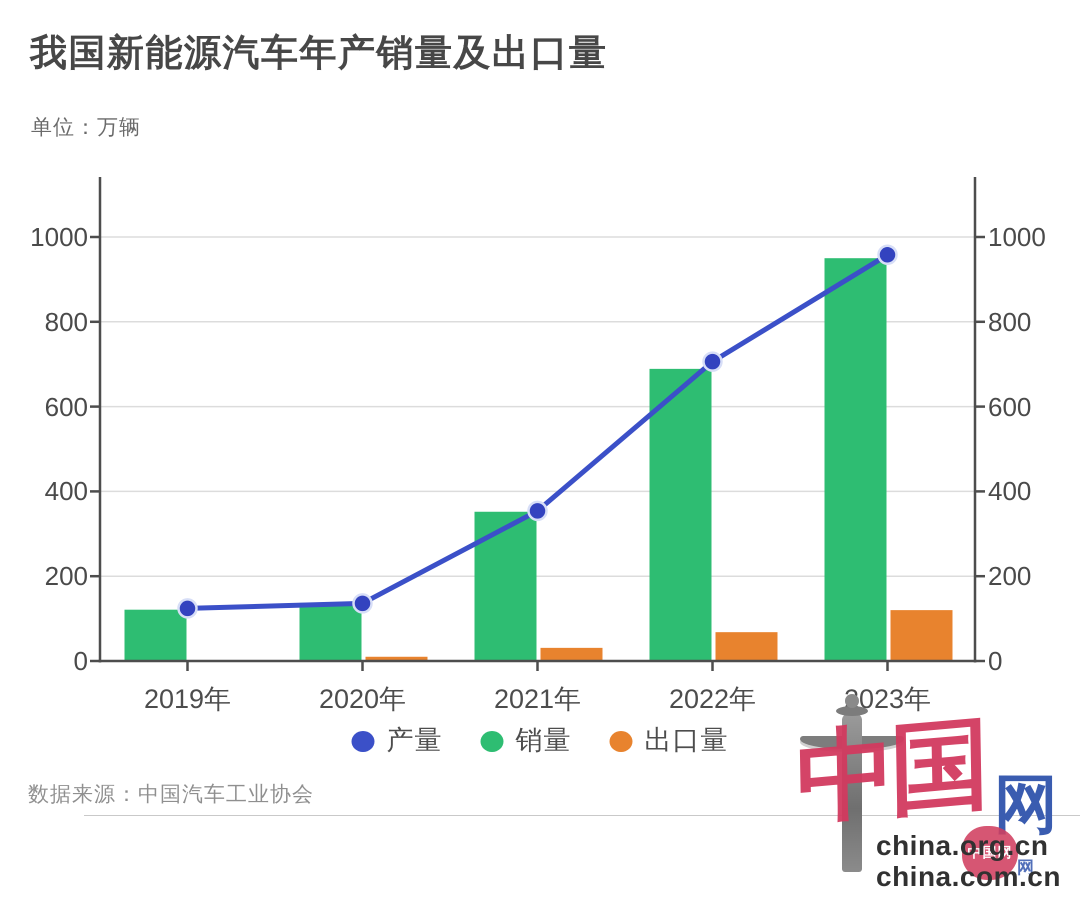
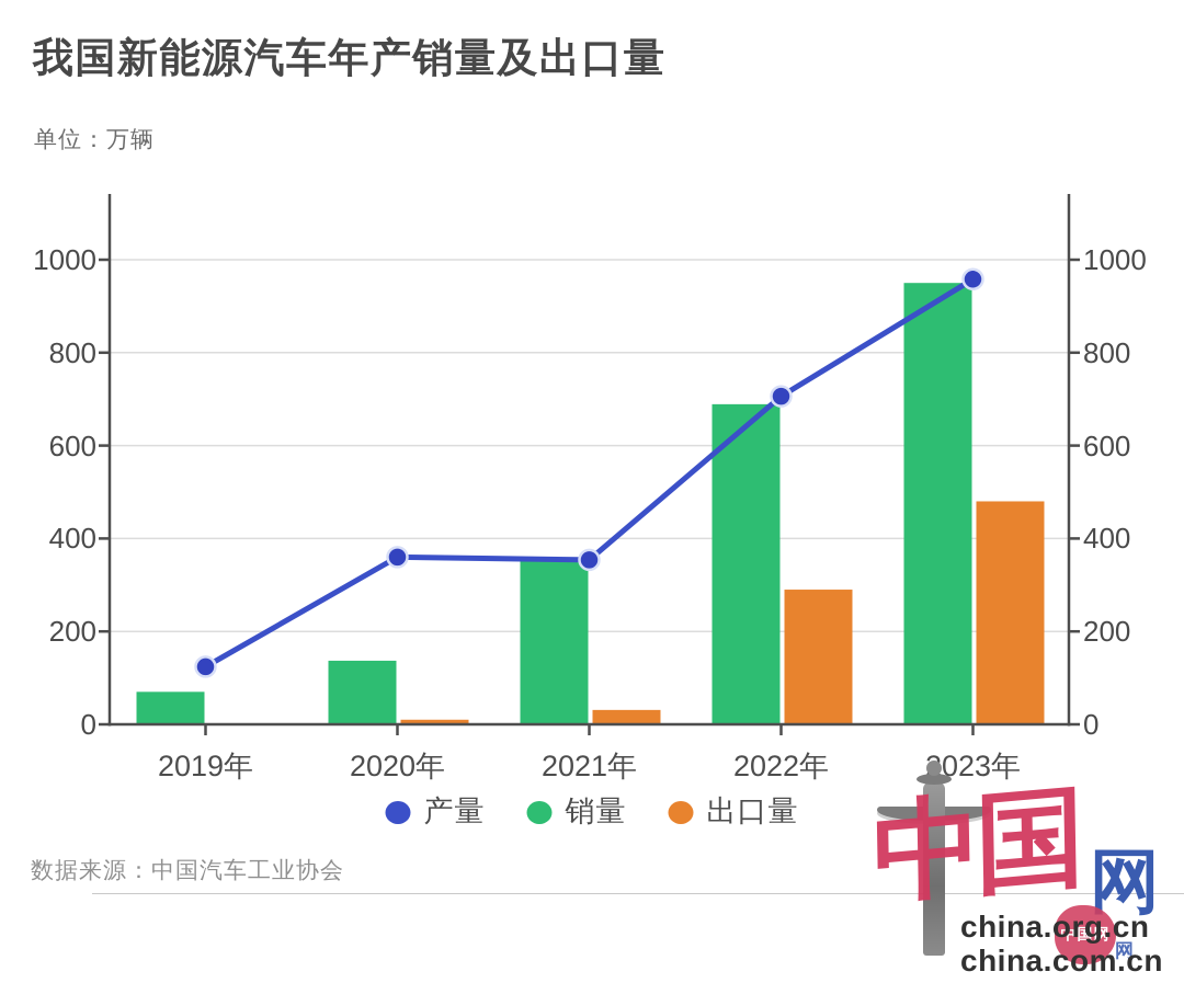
销量/2019年: 120 -> 70
产量/2020年: 140 -> 360
出口量/2022年: 70 -> 290
出口量/2023年: 120 -> 480
